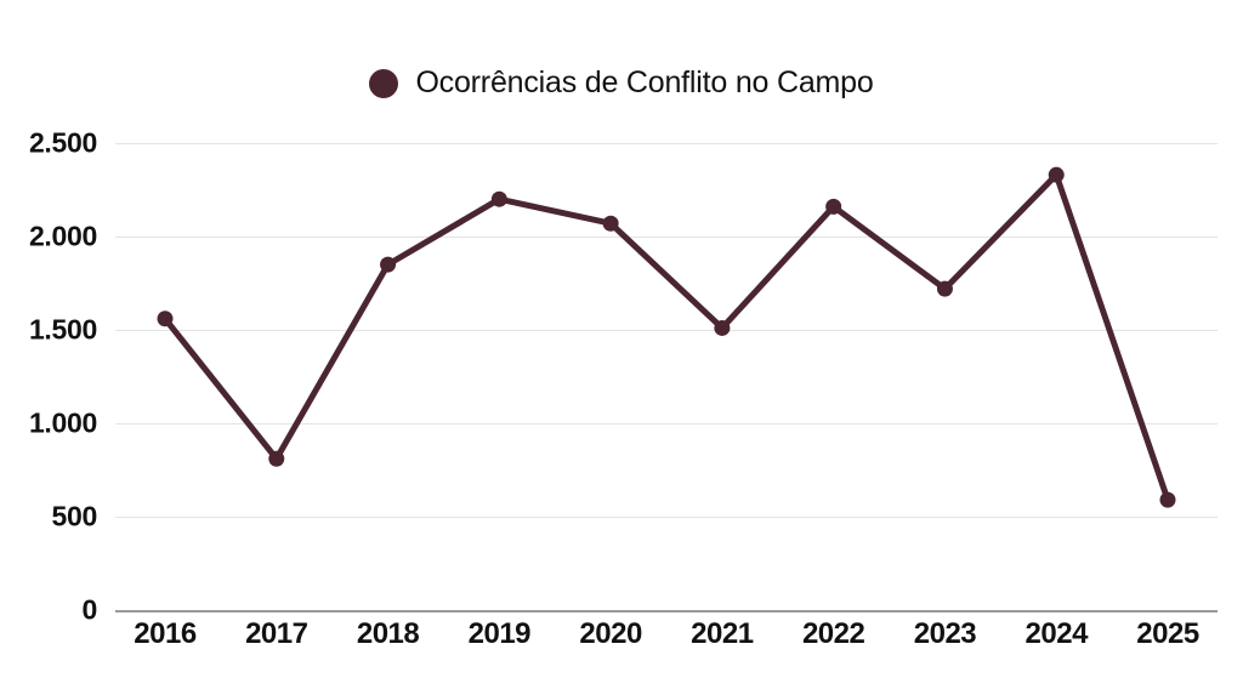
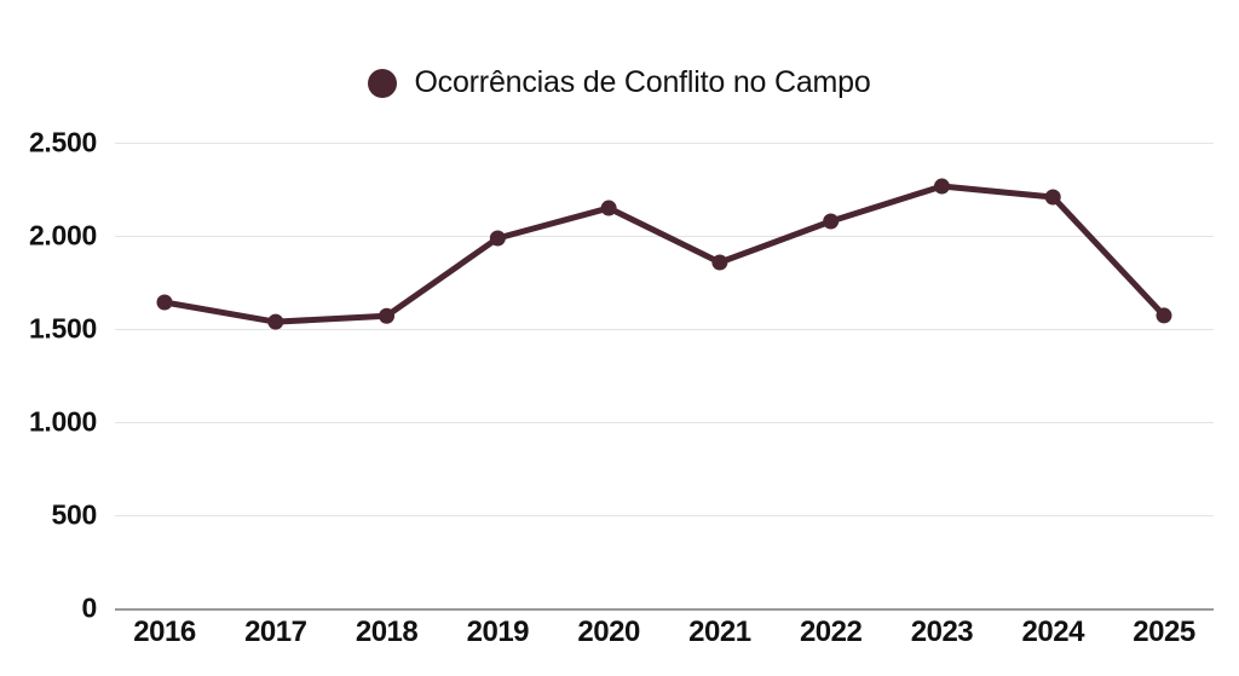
2016: 1560 -> 1640
2017: 810 -> 1540
2018: 1850 -> 1570
2019: 2200 -> 1990
2020: 2070 -> 2150
2021: 1510 -> 1860
2022: 2160 -> 2080
2023: 1720 -> 2270
2024: 2330 -> 2210
2025: 590 -> 1570
